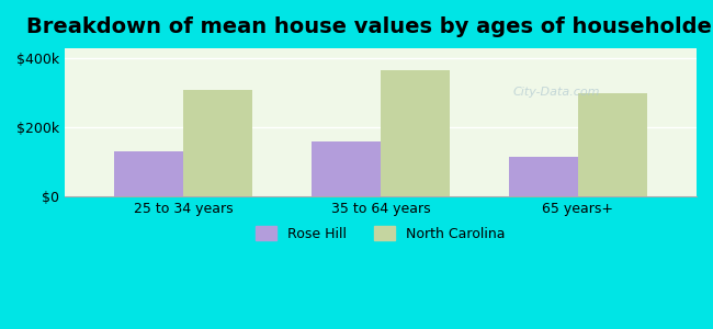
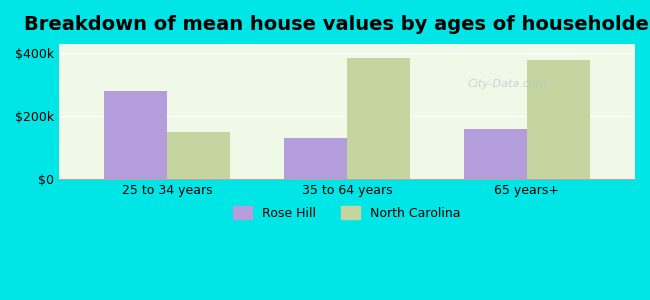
Rose Hill/25 to 34 years: $130k -> $280k
North Carolina/25 to 34 years: $310k -> $150k
Rose Hill/35 to 64 years: $160k -> $130k
North Carolina/35 to 64 years: $365k -> $385k
Rose Hill/65 years+: $115k -> $160k
North Carolina/65 years+: $300k -> $380k
